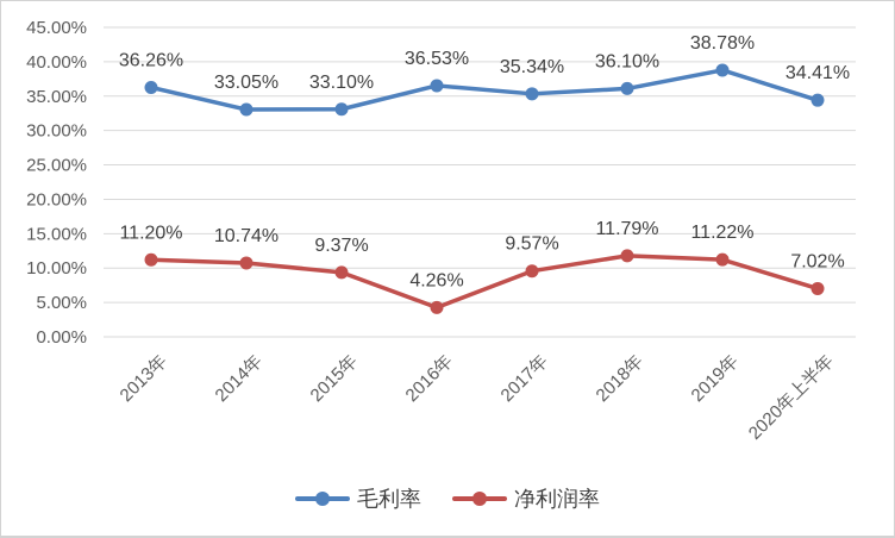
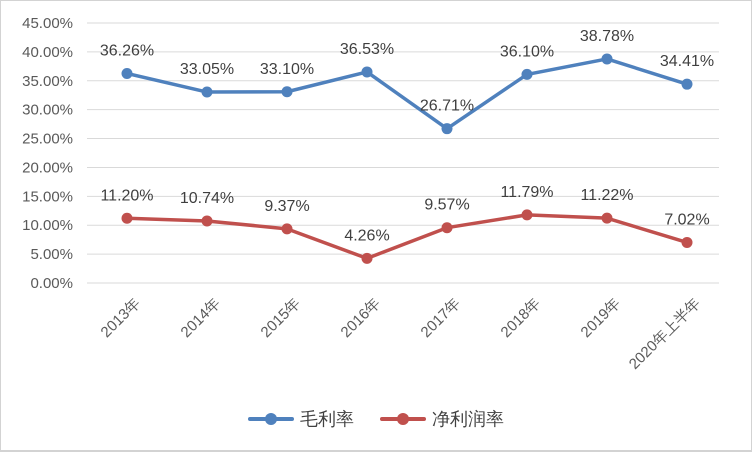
毛利率/2017年: 35.34% -> 26.71%
